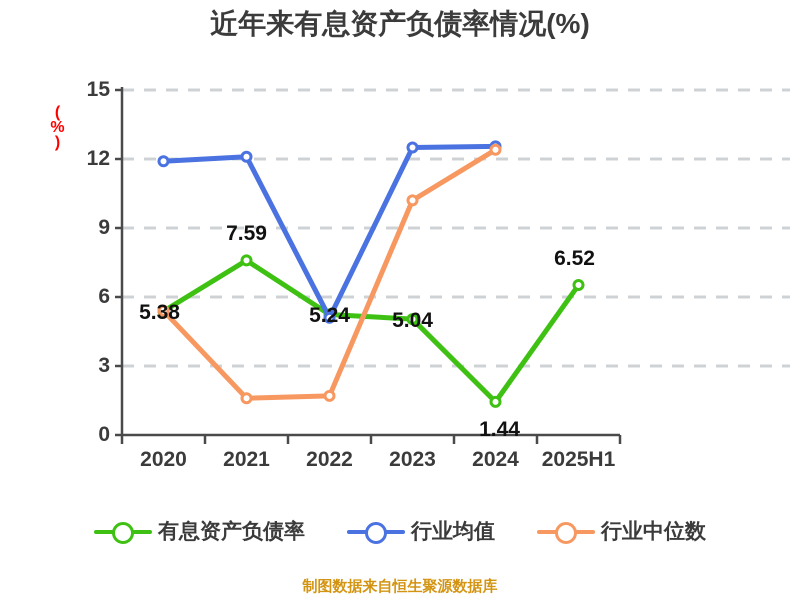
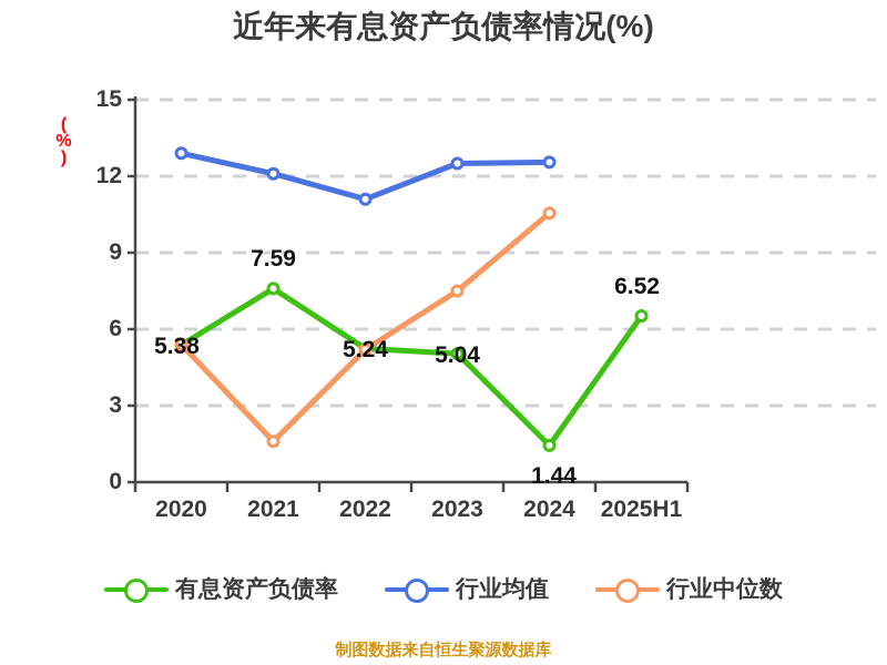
行业均值/2020: 11.9 -> 12.9
行业均值/2022: 5.1 -> 11.1
行业中位数/2022: 1.7 -> 5.2
行业中位数/2023: 10.2 -> 7.5
行业中位数/2024: 12.4 -> 10.6
